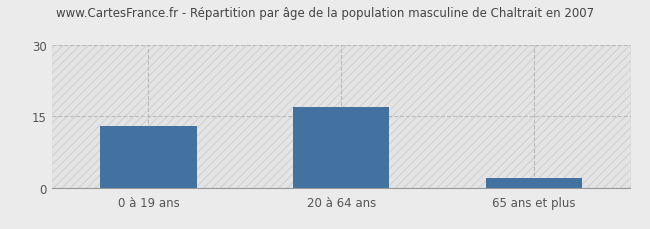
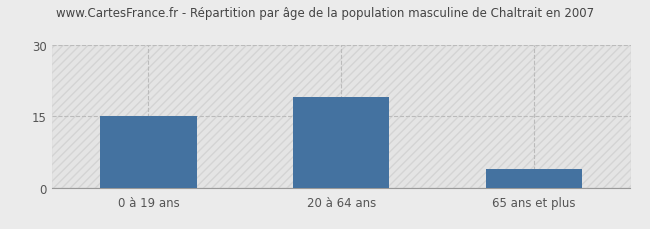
0 à 19 ans: 13 -> 15
20 à 64 ans: 17 -> 19
65 ans et plus: 2 -> 4
